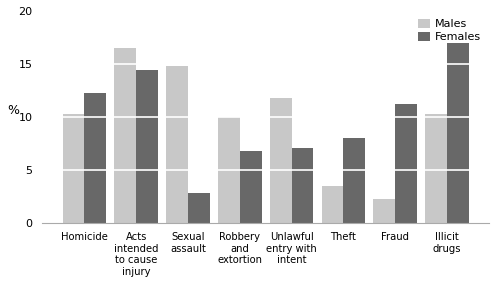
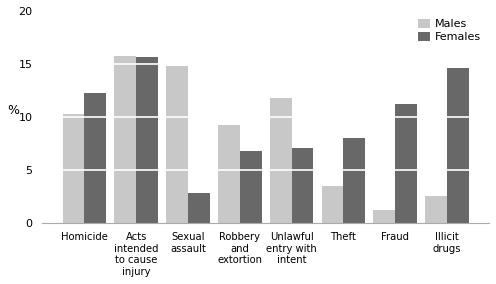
Males/Acts intended to cause injury: 16.5 -> 15.7
Females/Acts intended to cause injury: 14.4 -> 15.6
Males/Robbery and extortion: 10.0 -> 9.2
Males/Fraud: 2.2 -> 1.2
Males/Illicit drugs: 10.3 -> 2.5
Females/Illicit drugs: 17.0 -> 14.6
